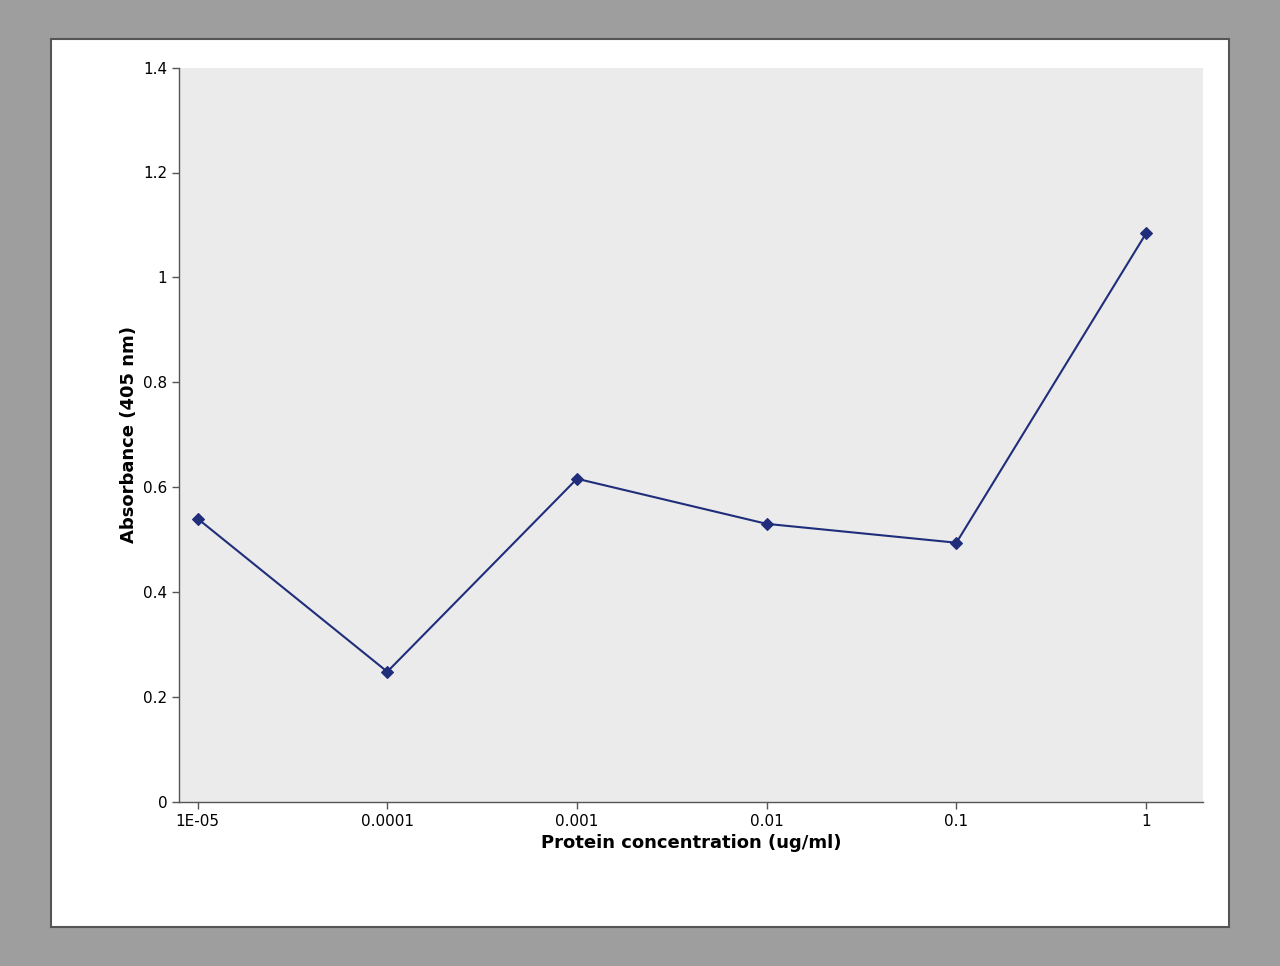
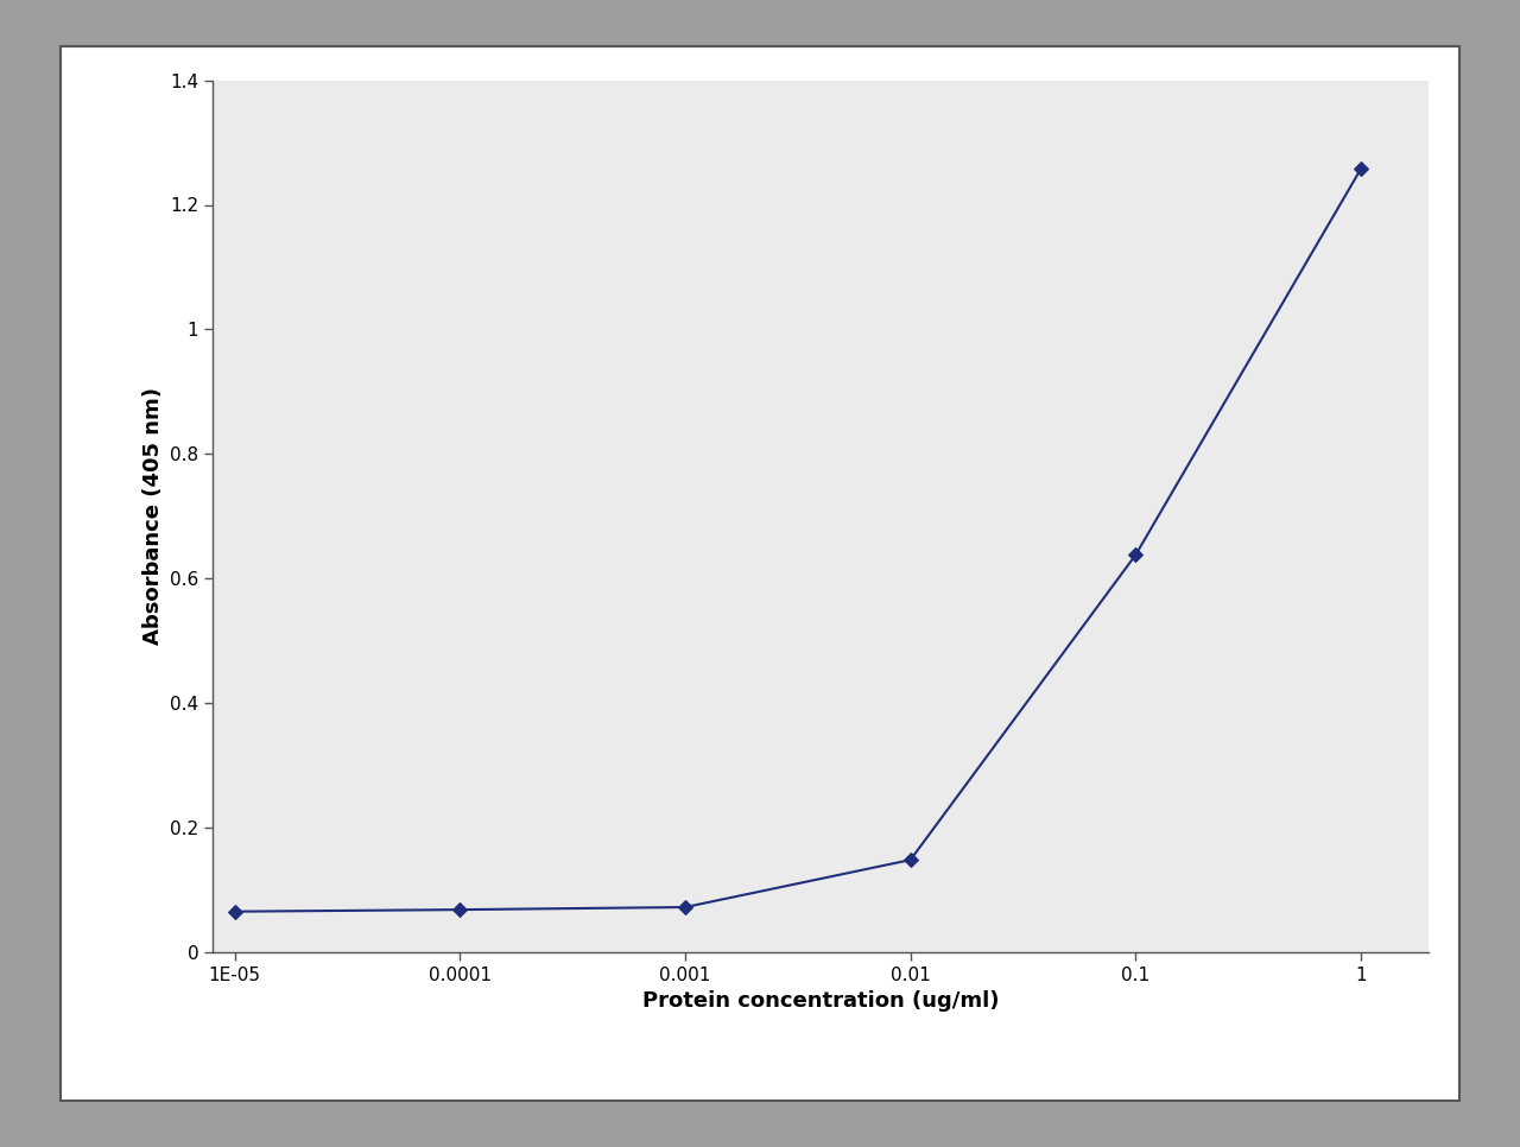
1E-05: 0.540 -> 0.065
0.0001: 0.248 -> 0.068
0.001: 0.616 -> 0.072
0.01: 0.530 -> 0.148
0.1: 0.494 -> 0.638
1: 1.084 -> 1.258
